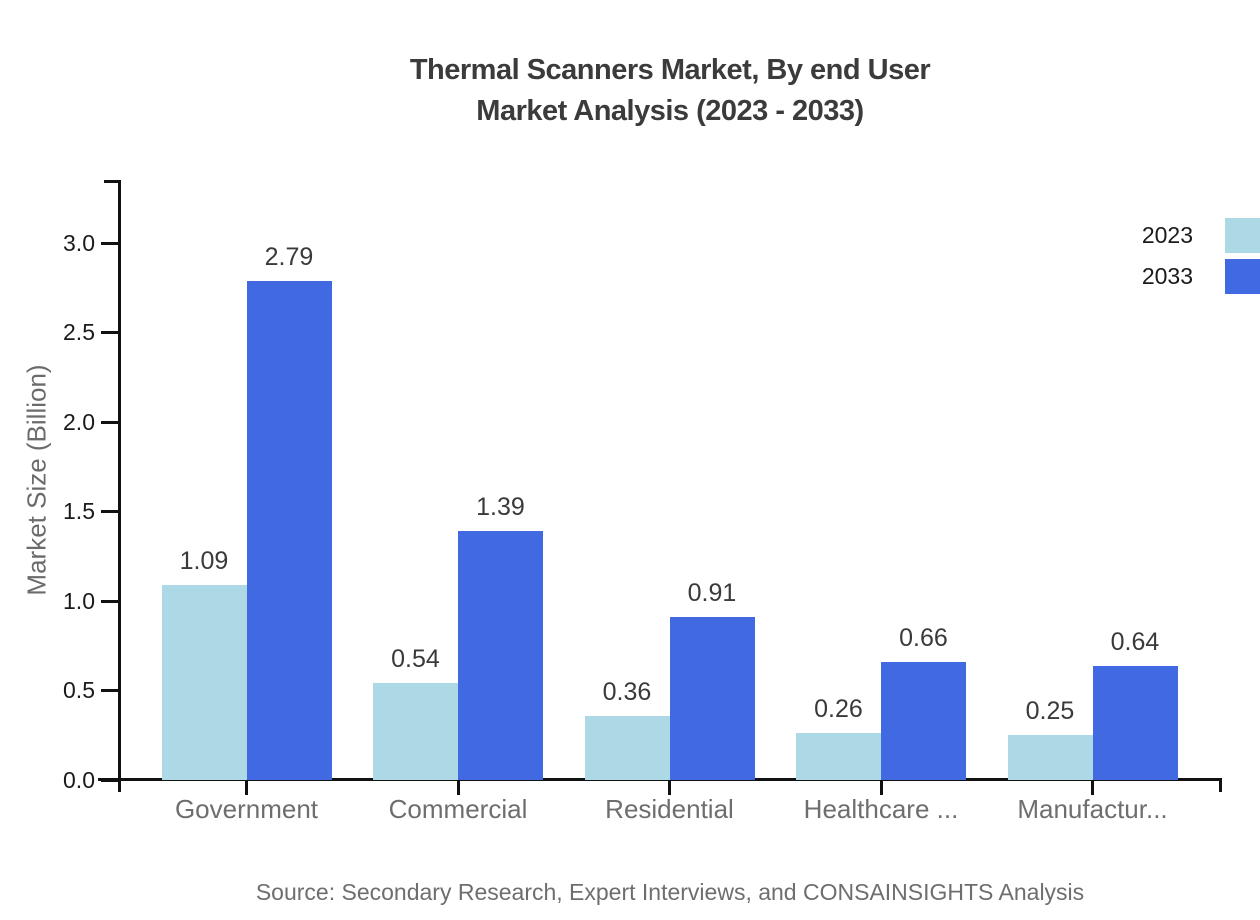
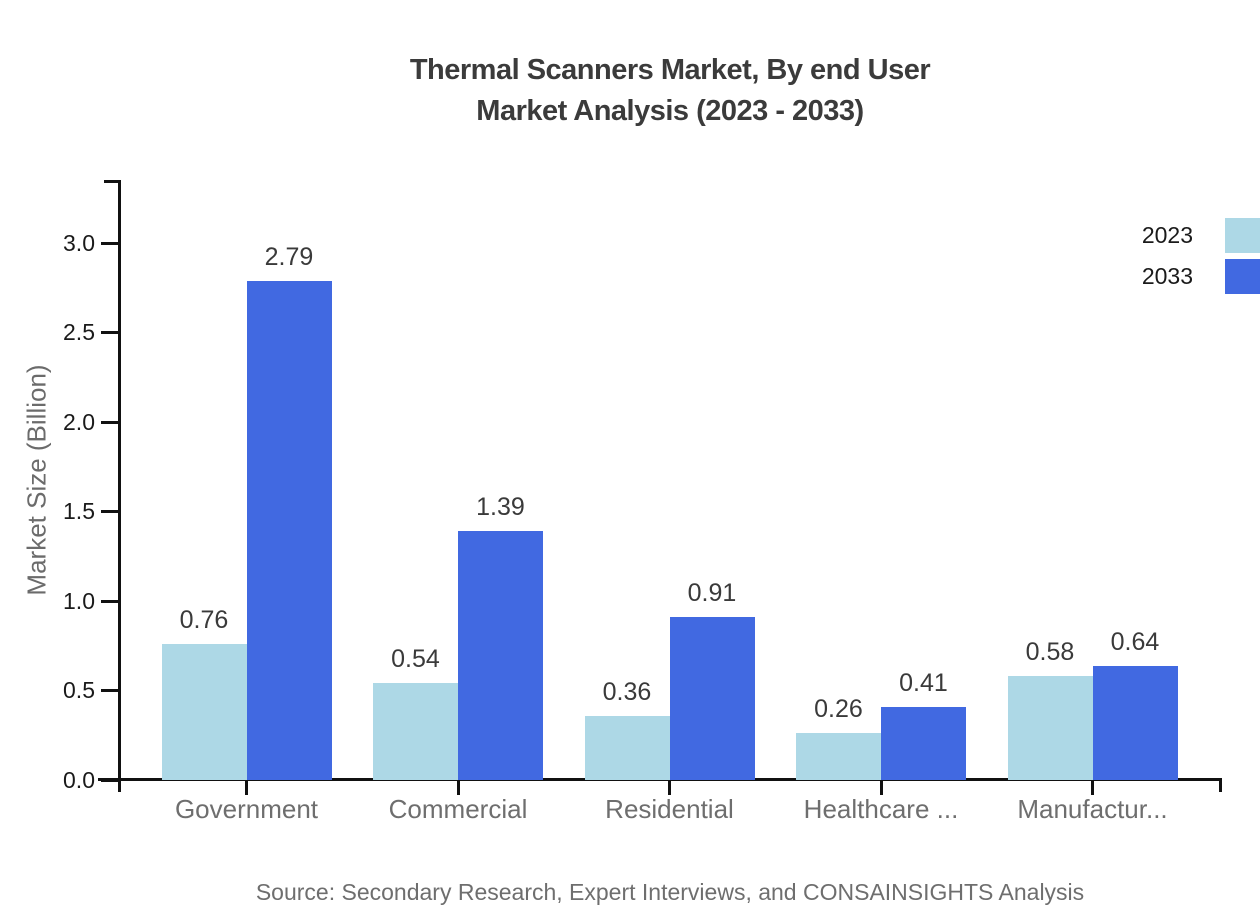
2023/Government: 1.09 -> 0.76
2033/Healthcare ...: 0.66 -> 0.41
2023/Manufactur...: 0.25 -> 0.58
